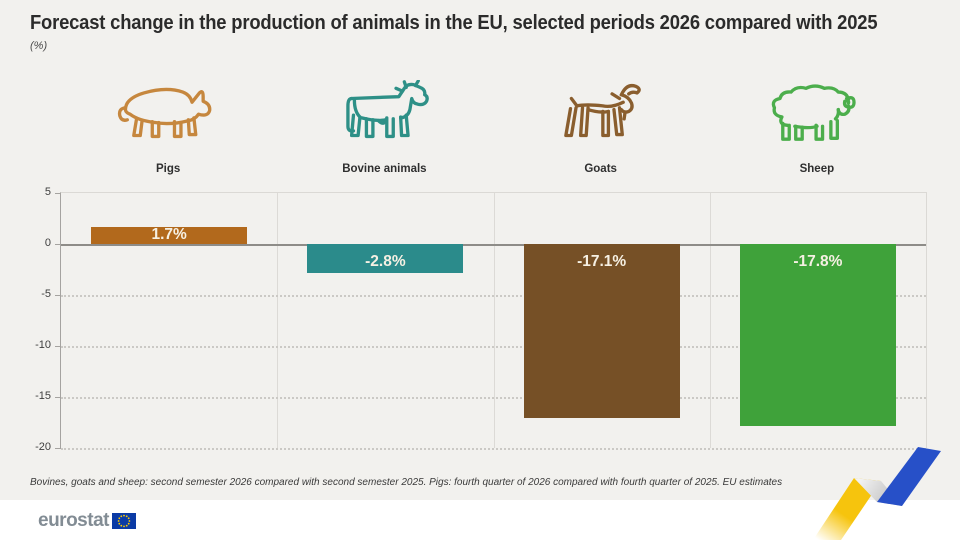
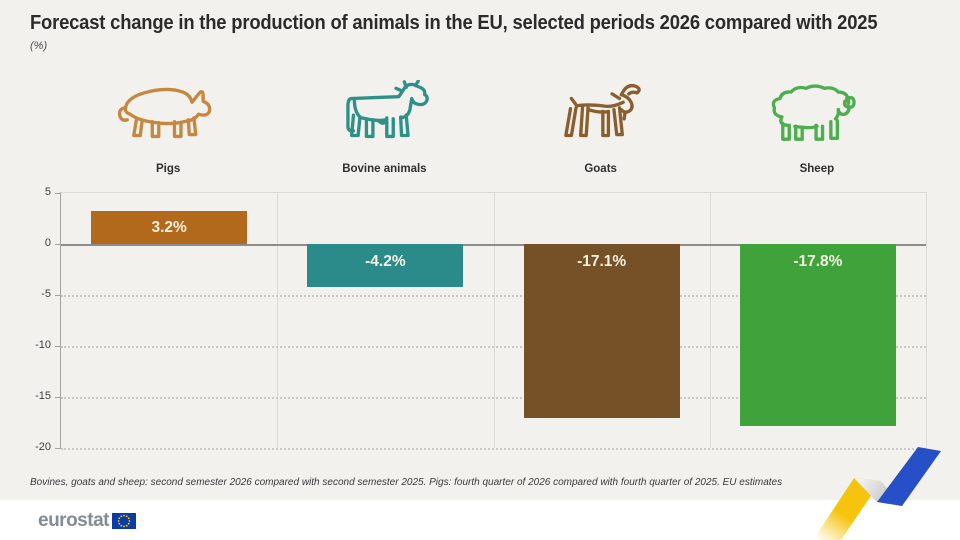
Pigs: 1.7% -> 3.2%
Bovine animals: -2.8% -> -4.2%
